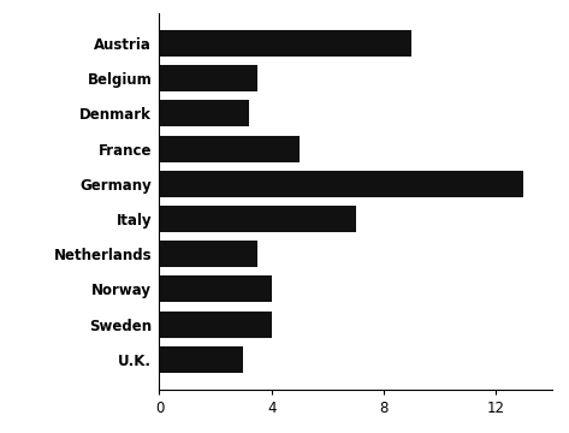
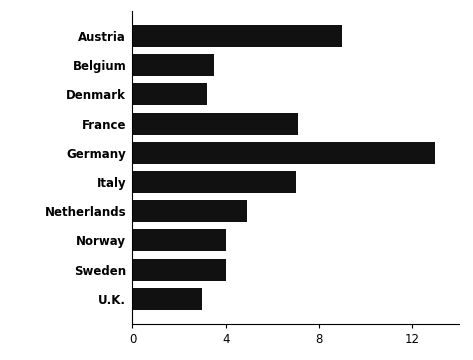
France: 5.0 -> 7.1
Netherlands: 3.5 -> 4.9
